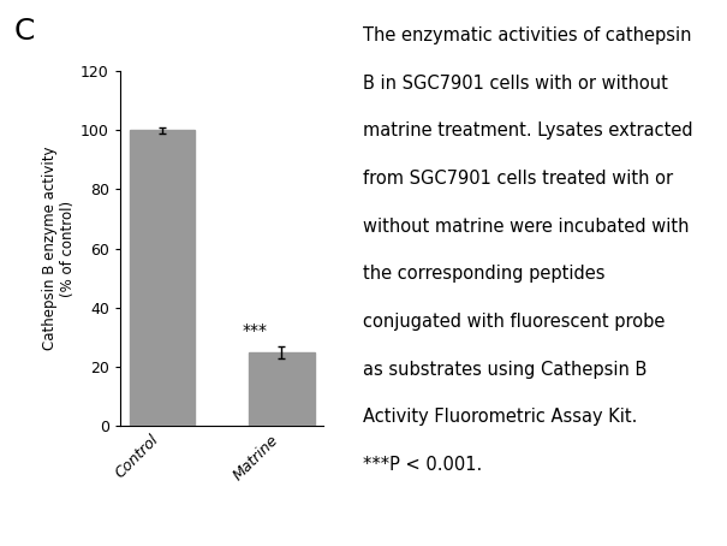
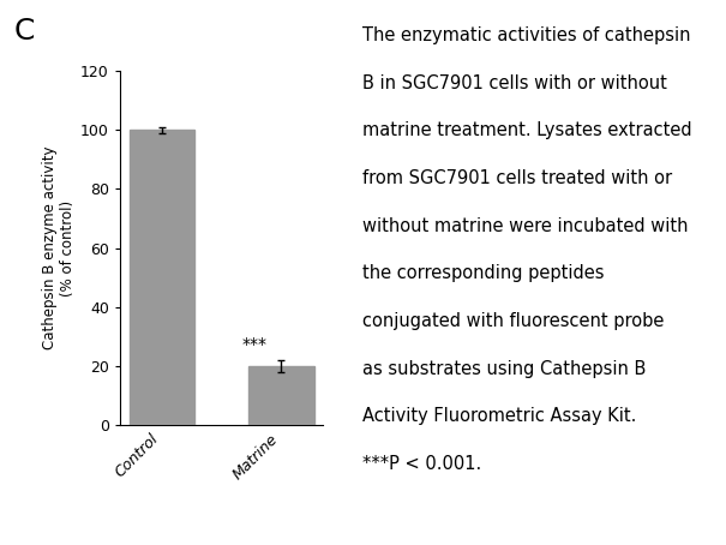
Matrine: 25 -> 20
